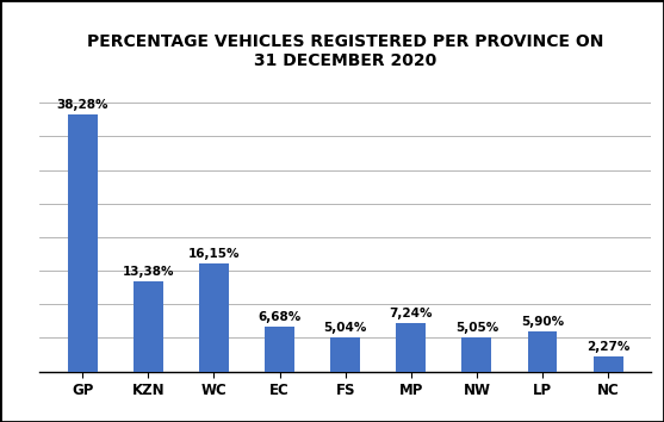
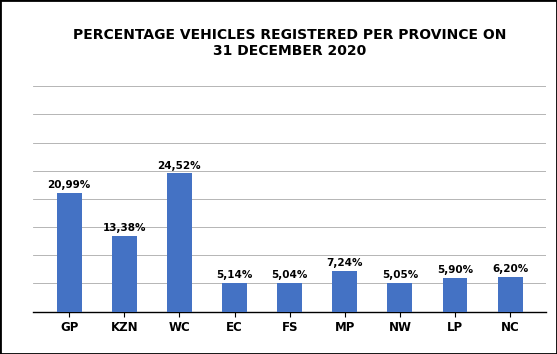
GP: 38,28% -> 20,99%
WC: 16,15% -> 24,52%
EC: 6,68% -> 5,14%
NC: 2,27% -> 6,20%
